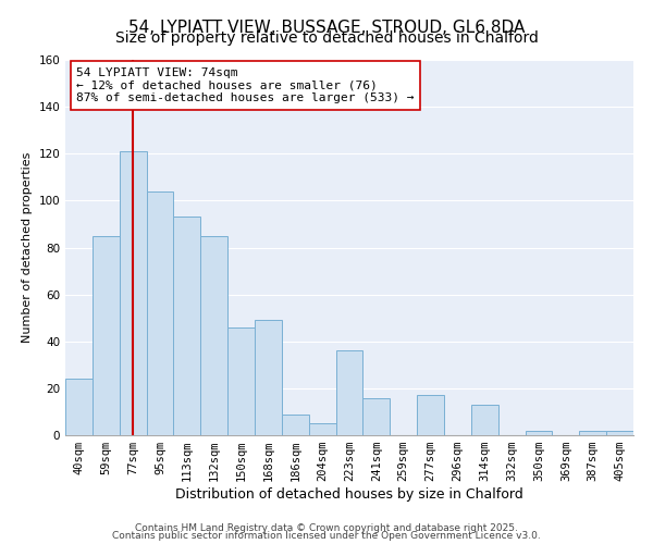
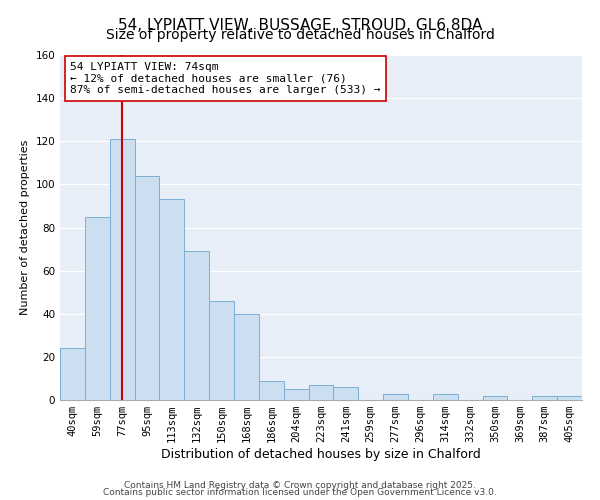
132sqm: 85 -> 69
168sqm: 49 -> 40
223sqm: 36 -> 7
241sqm: 16 -> 6
277sqm: 17 -> 3
314sqm: 13 -> 3
